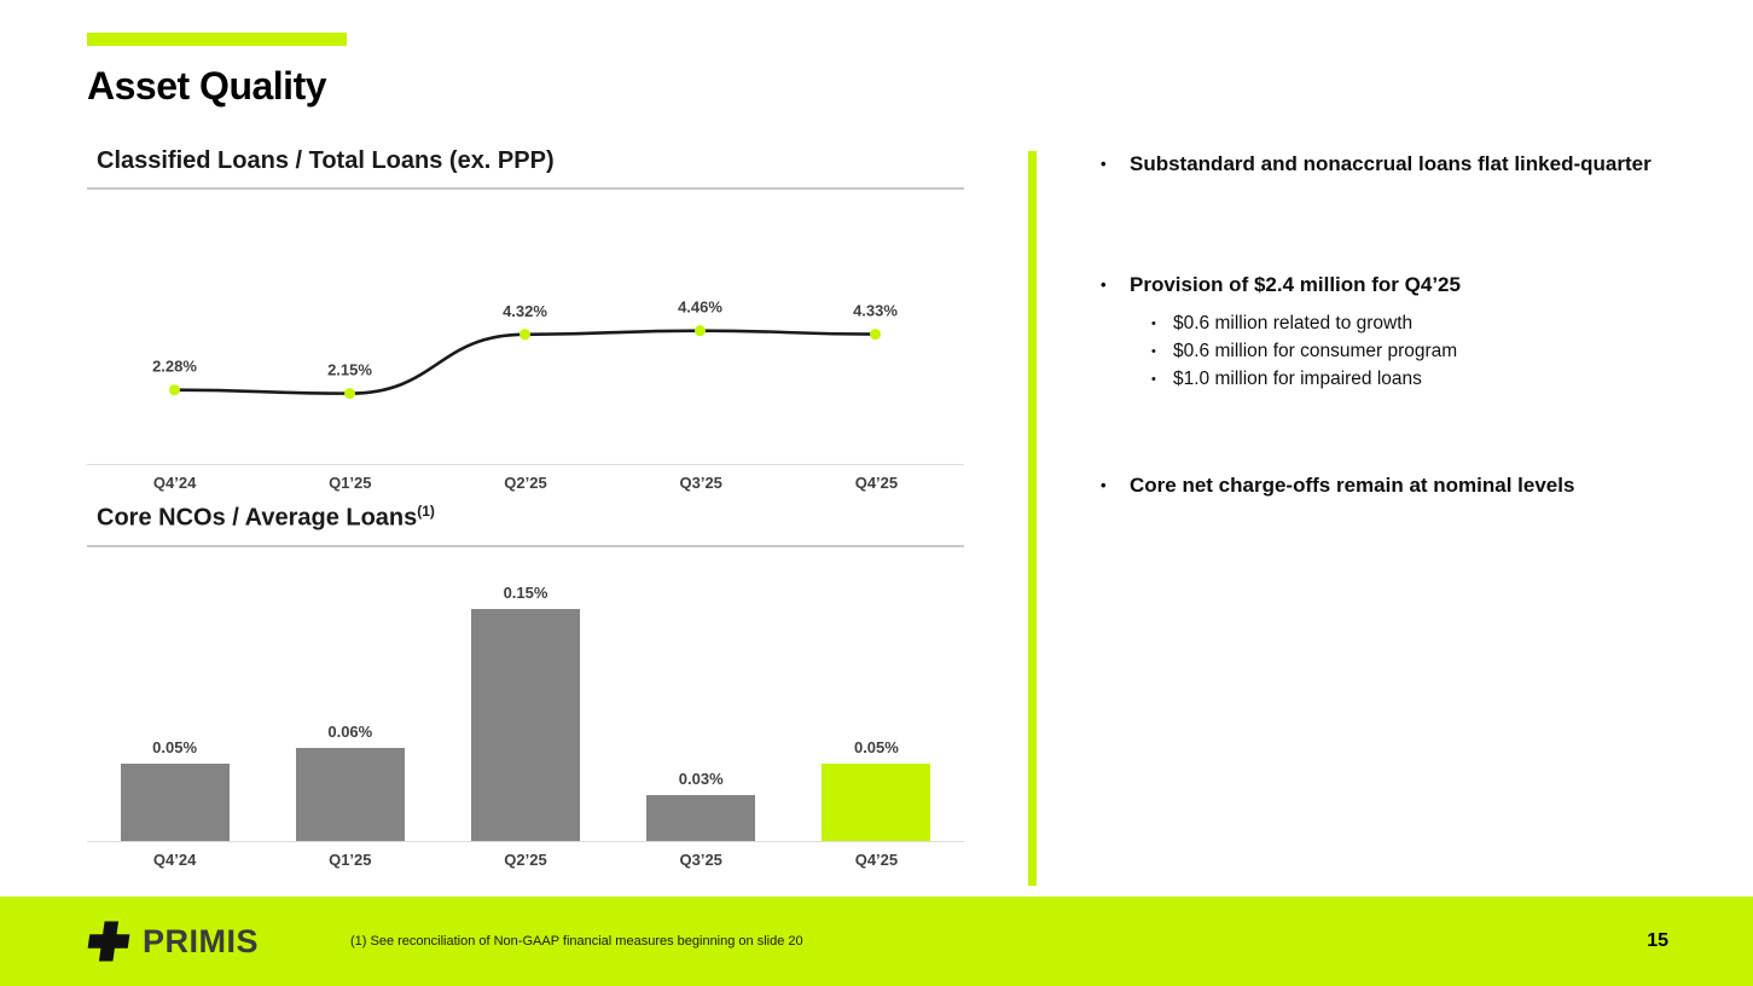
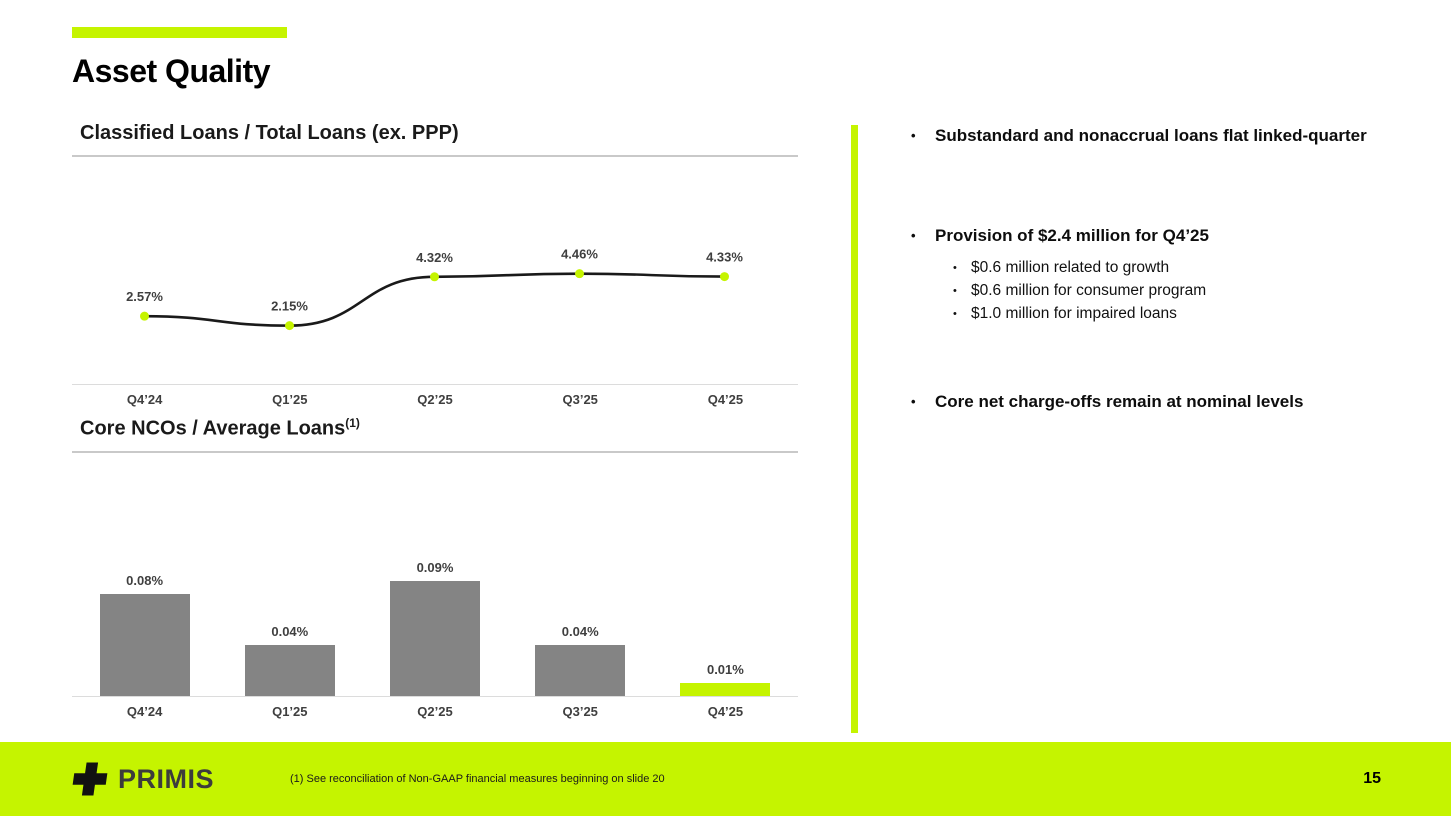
Classified Loans / Total Loans (ex. PPP)/Q4’24: 2.28% -> 2.57%
Core NCOs / Average Loans/Q4’24: 0.05% -> 0.08%
Core NCOs / Average Loans/Q1’25: 0.06% -> 0.04%
Core NCOs / Average Loans/Q2’25: 0.15% -> 0.09%
Core NCOs / Average Loans/Q3’25: 0.03% -> 0.04%
Core NCOs / Average Loans/Q4’25: 0.05% -> 0.01%
